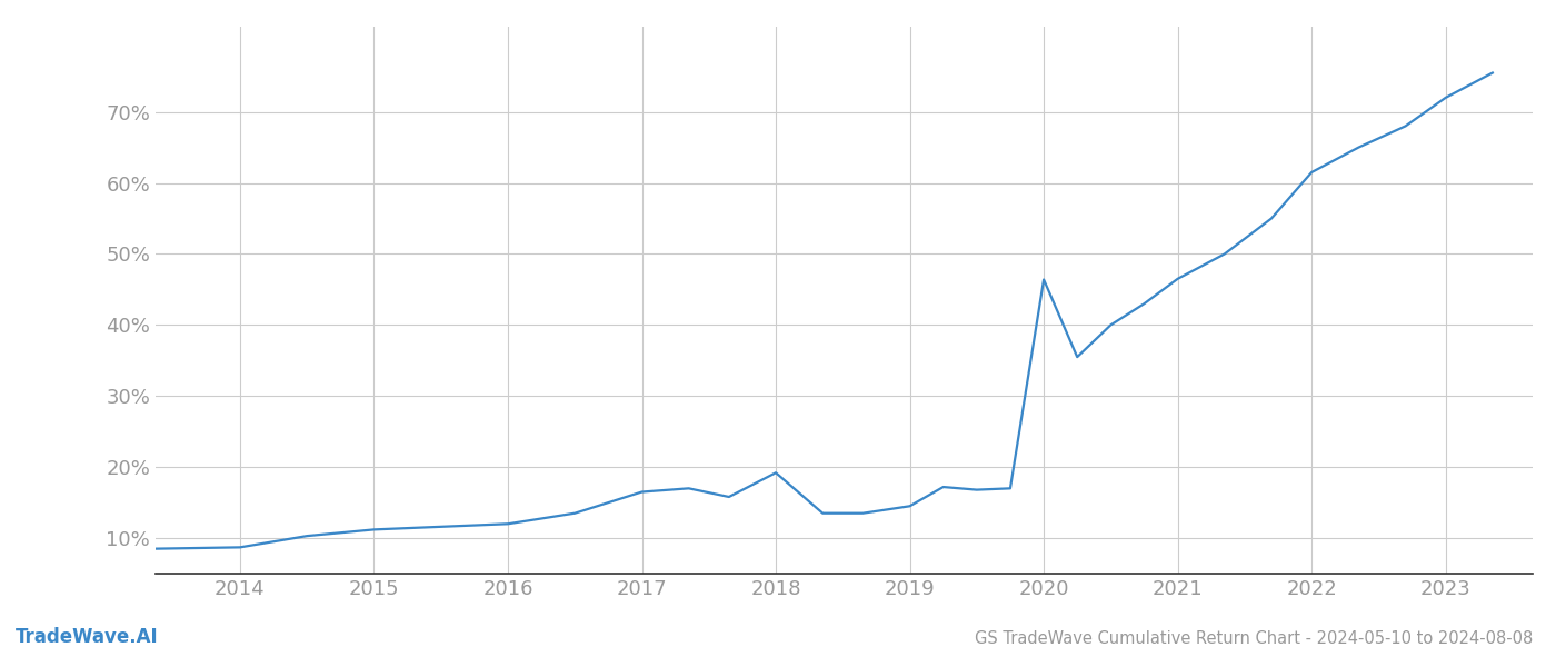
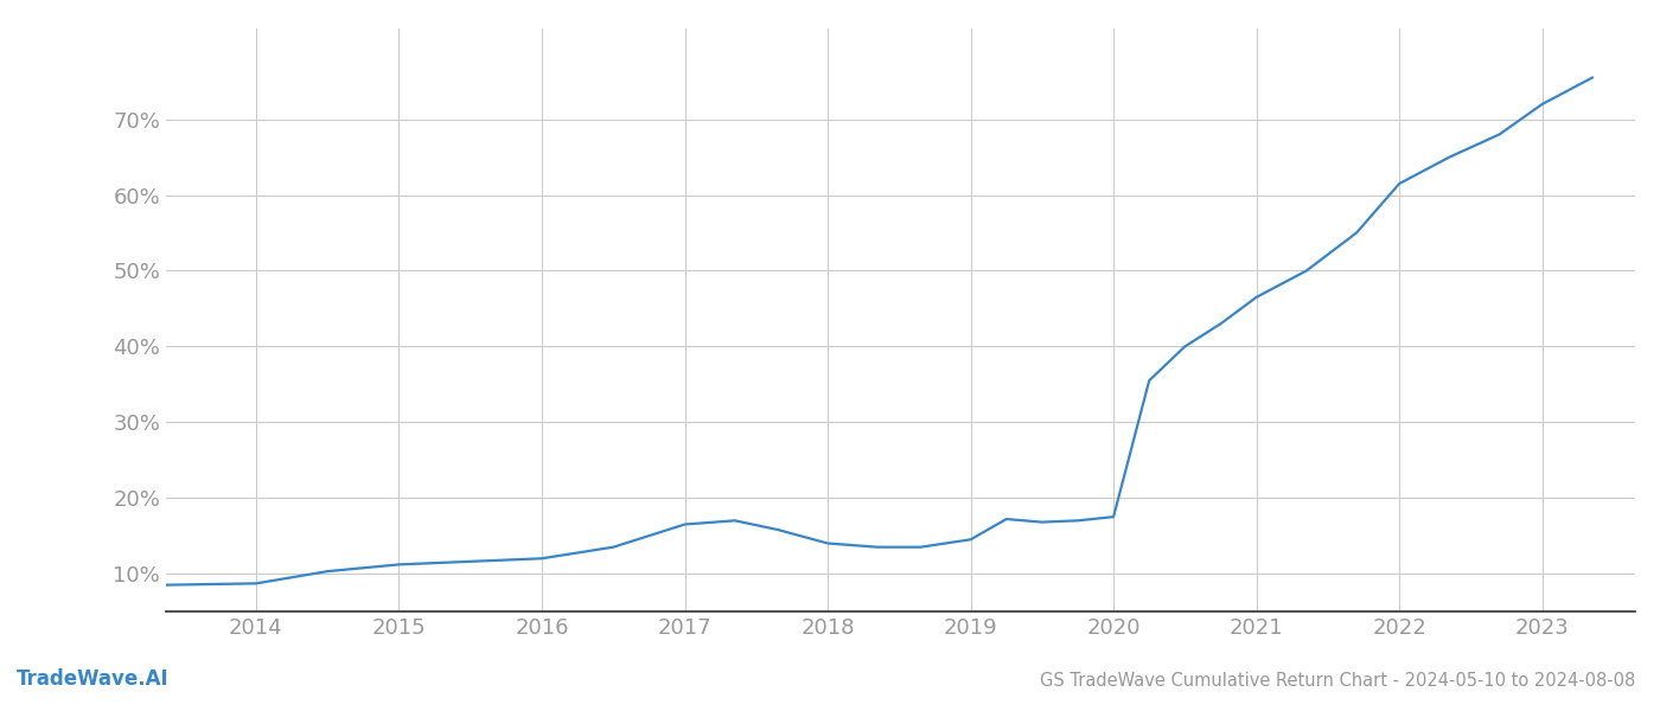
2018: 19.2% -> 14.0%
2020: 46.4% -> 17.5%
